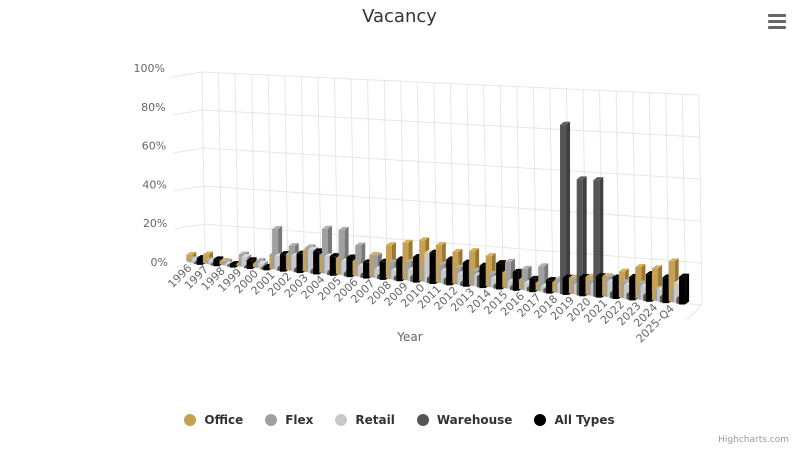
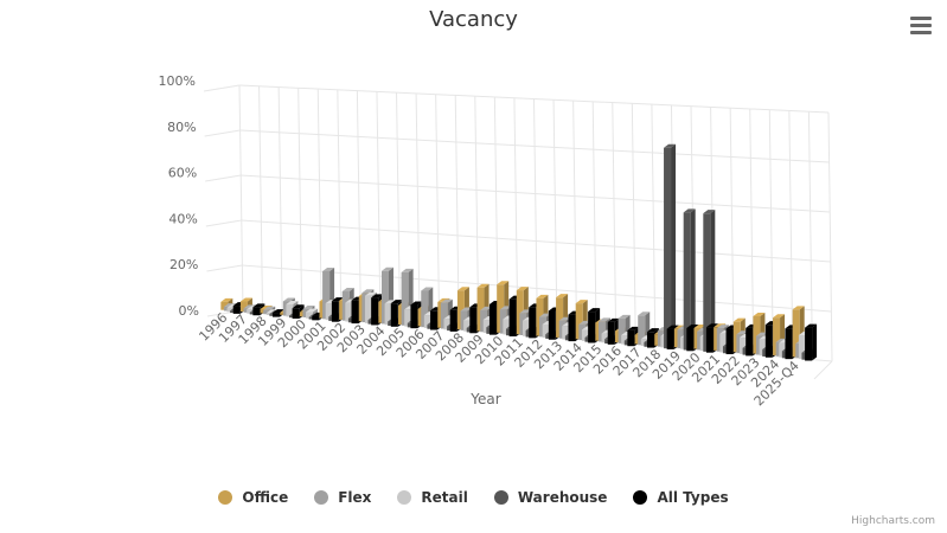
Retail/2010: 16% -> 7%
Warehouse/2013: 6% -> 2%
Flex/2015: 14% -> 9%
